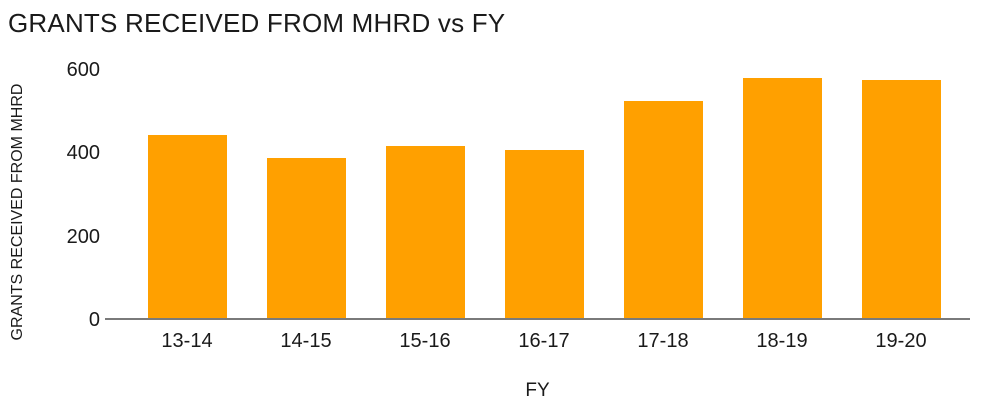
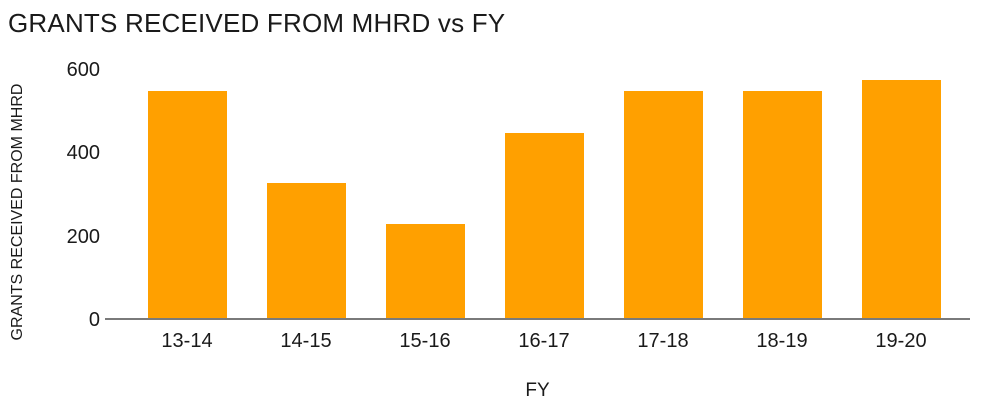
13-14: 440 -> 550
14-15: 390 -> 330
15-16: 420 -> 230
16-17: 410 -> 450
17-18: 520 -> 550
18-19: 580 -> 550
